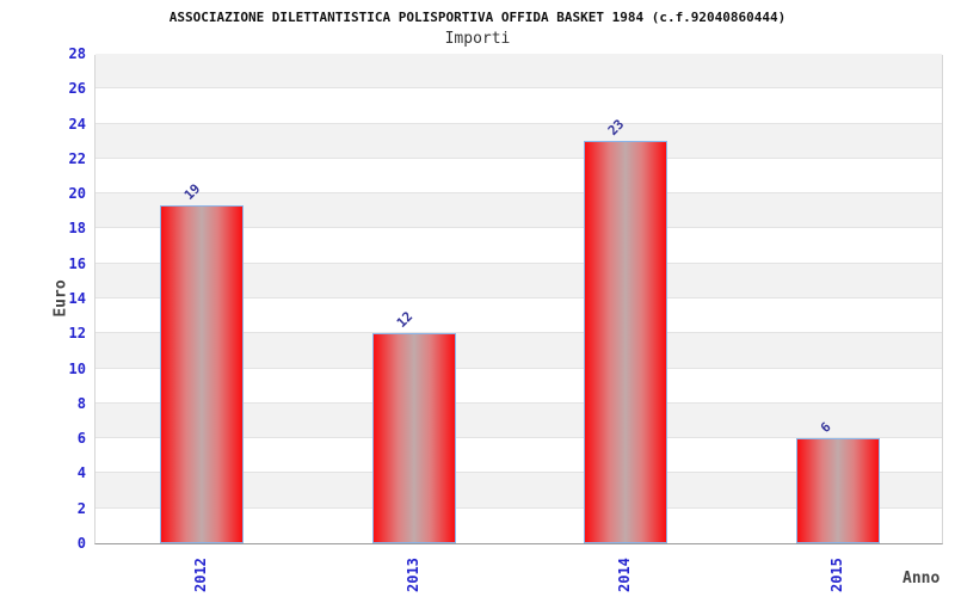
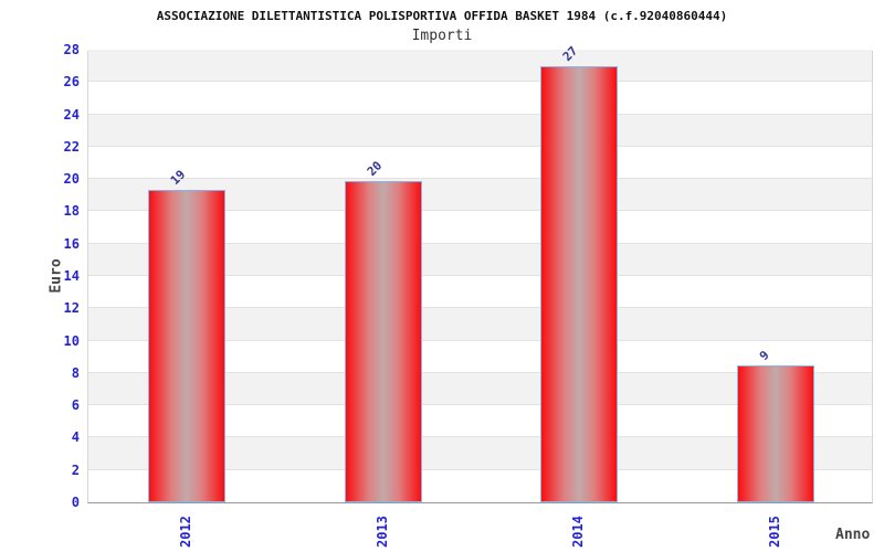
2013: 12 -> 20
2014: 23 -> 27
2015: 6 -> 9
